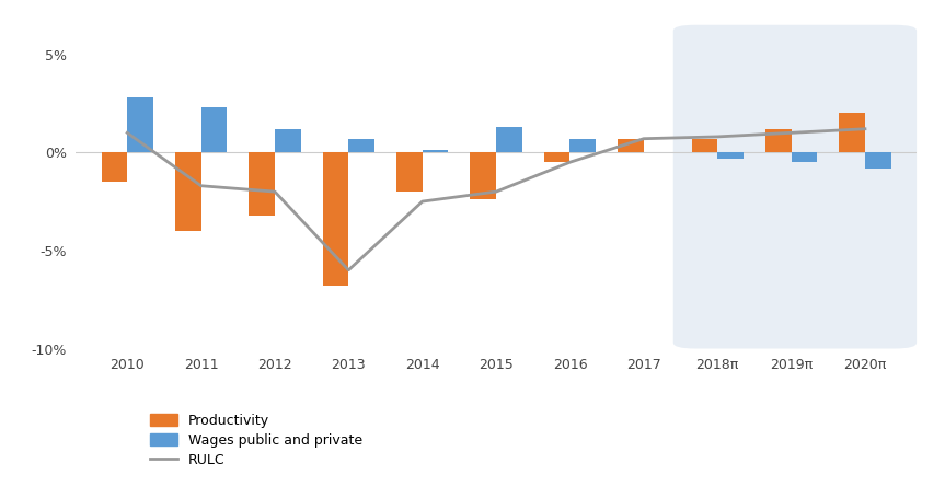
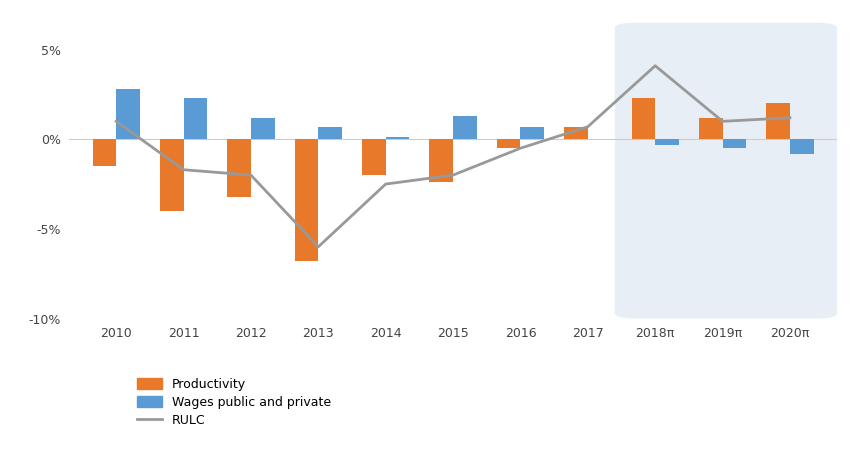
Productivity/2018π: 0.7% -> 2.3%
RULC/2018π: 0.8% -> 4.1%
